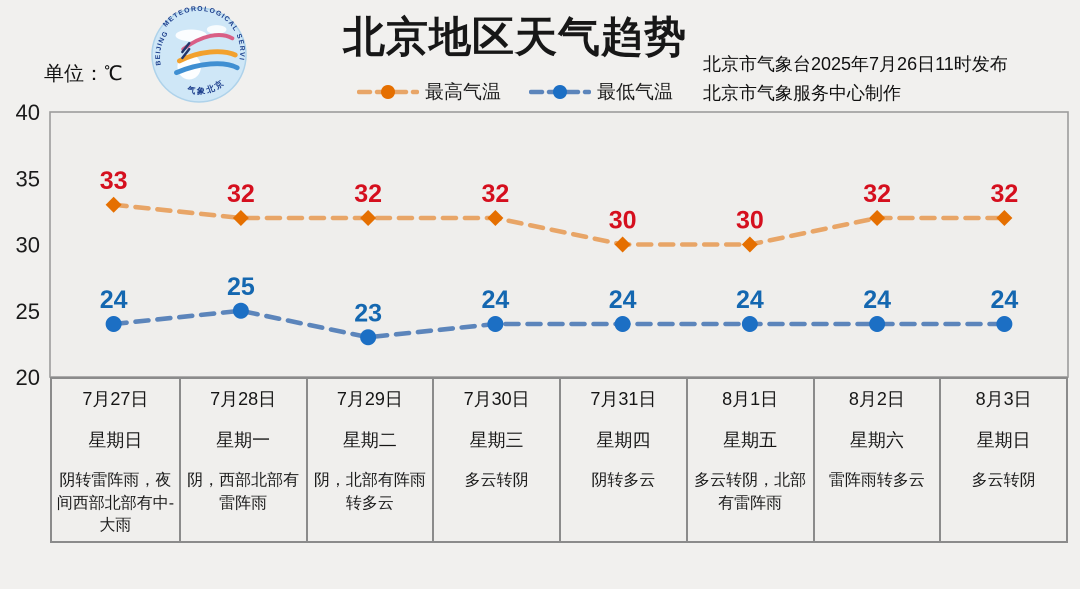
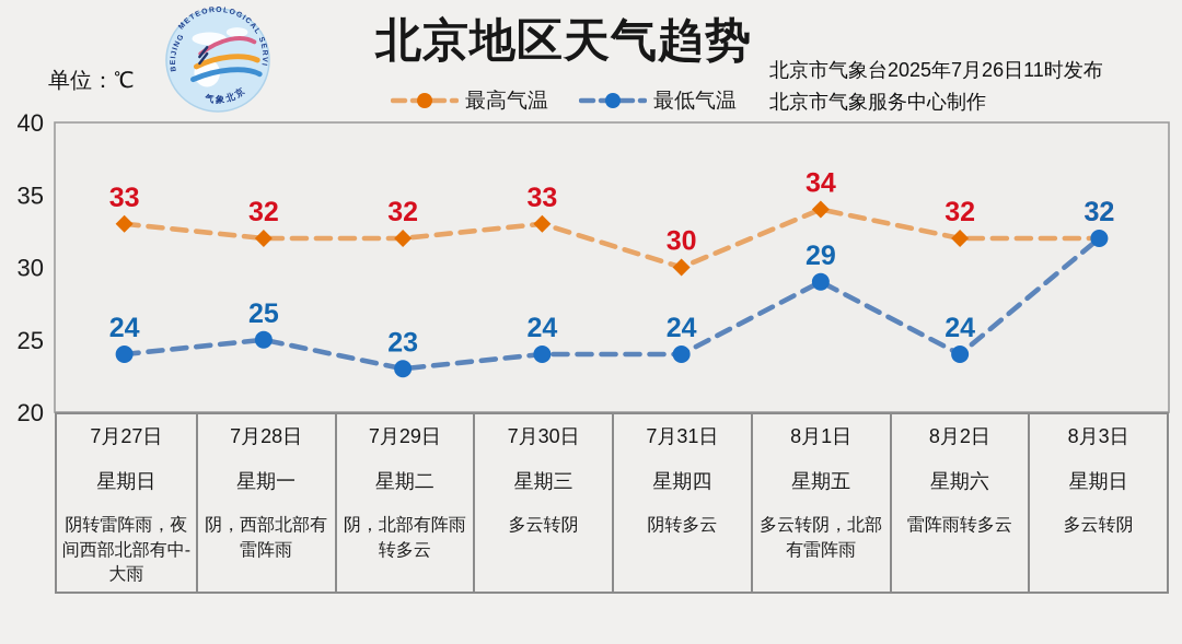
最高气温/7月30日: 32 -> 33
最高气温/8月1日: 30 -> 34
最低气温/8月1日: 24 -> 29
最低气温/8月3日: 24 -> 32
